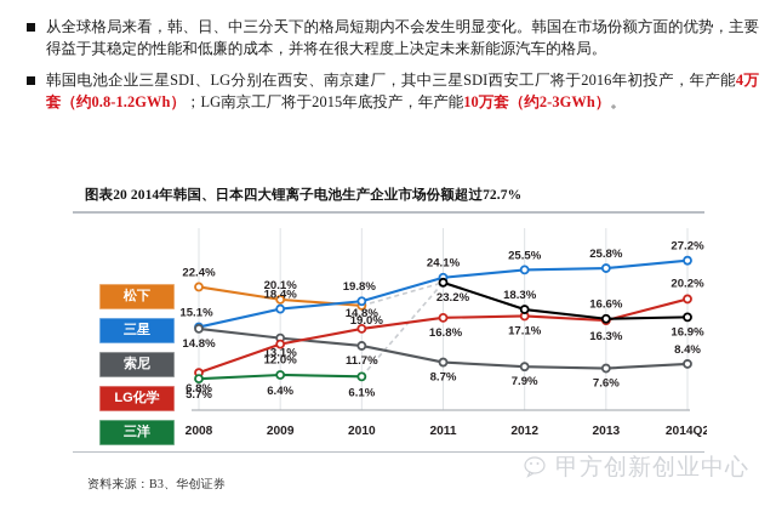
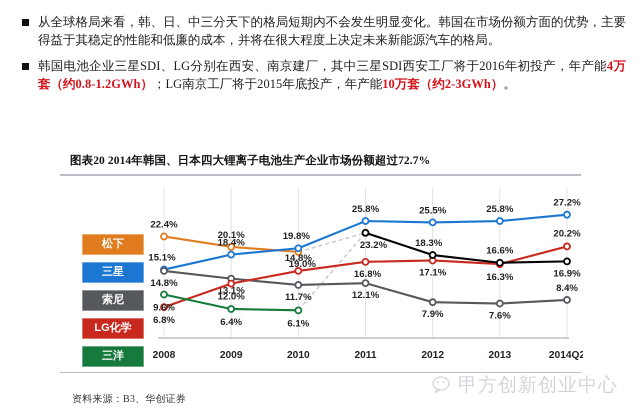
三洋/2008: 5.7% -> 9.6%
三星/2011: 24.1% -> 25.8%
索尼/2011: 8.7% -> 12.1%
